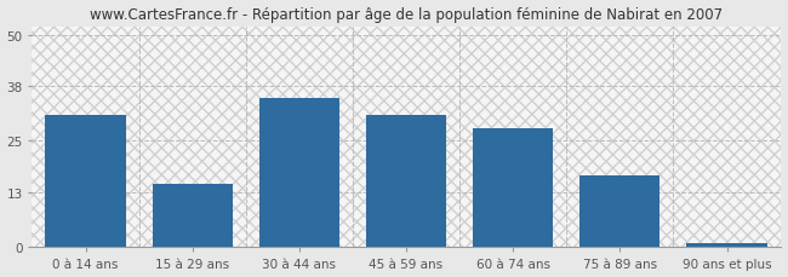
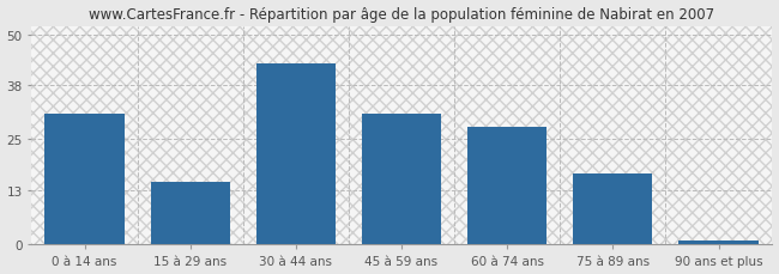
30 à 44 ans: 35 -> 43
